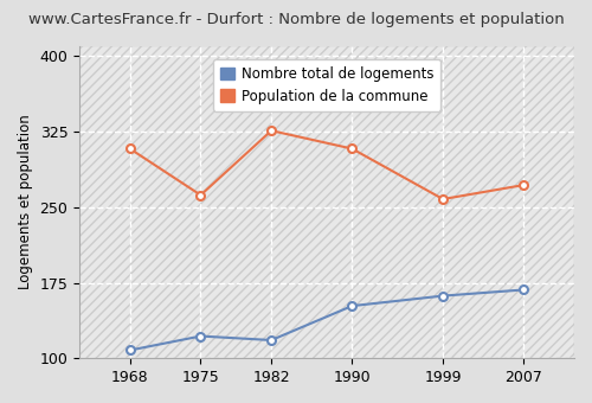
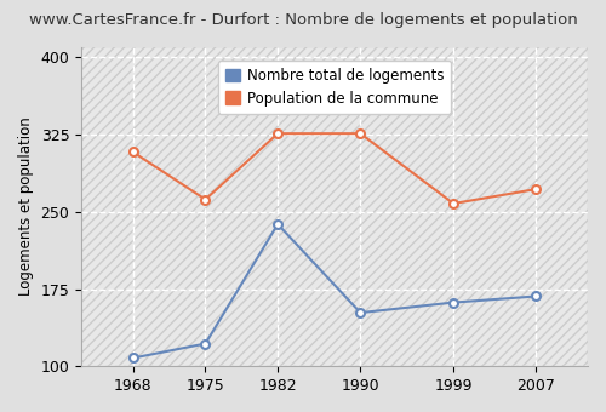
Nombre total de logements/1982: 118 -> 238
Population de la commune/1990: 308 -> 326
